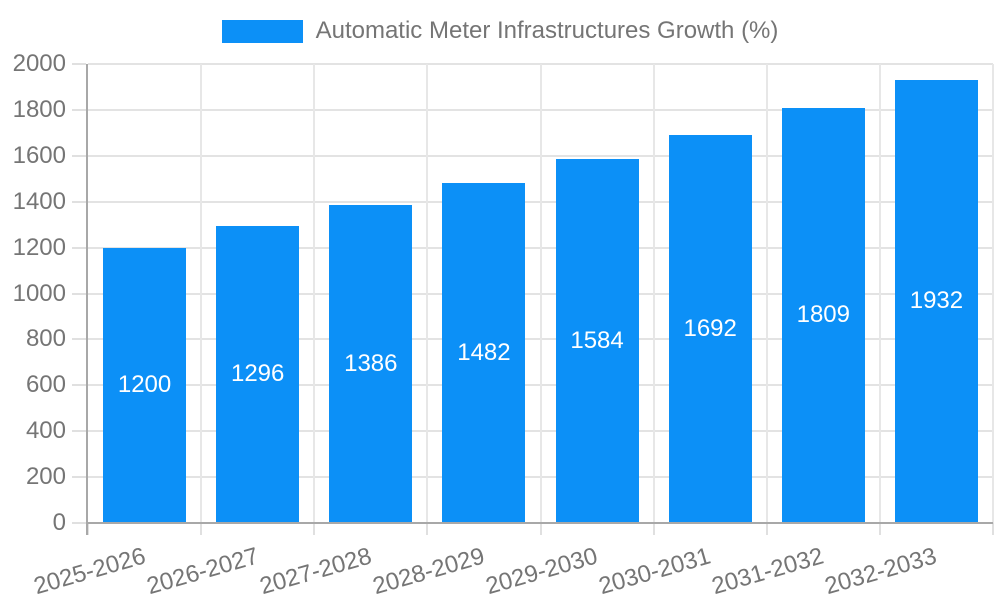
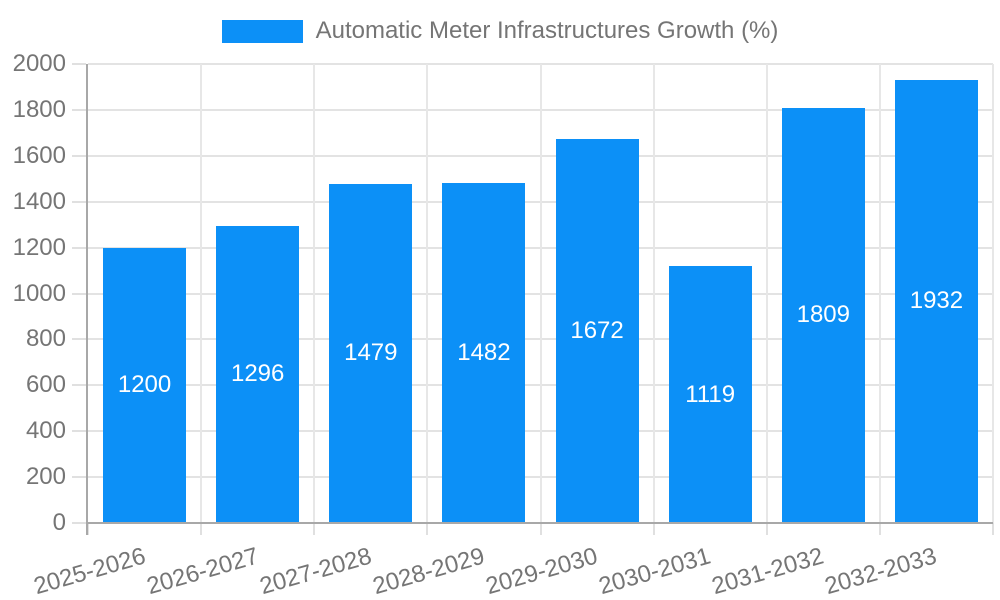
2027-2028: 1386 -> 1479
2029-2030: 1584 -> 1672
2030-2031: 1692 -> 1119
